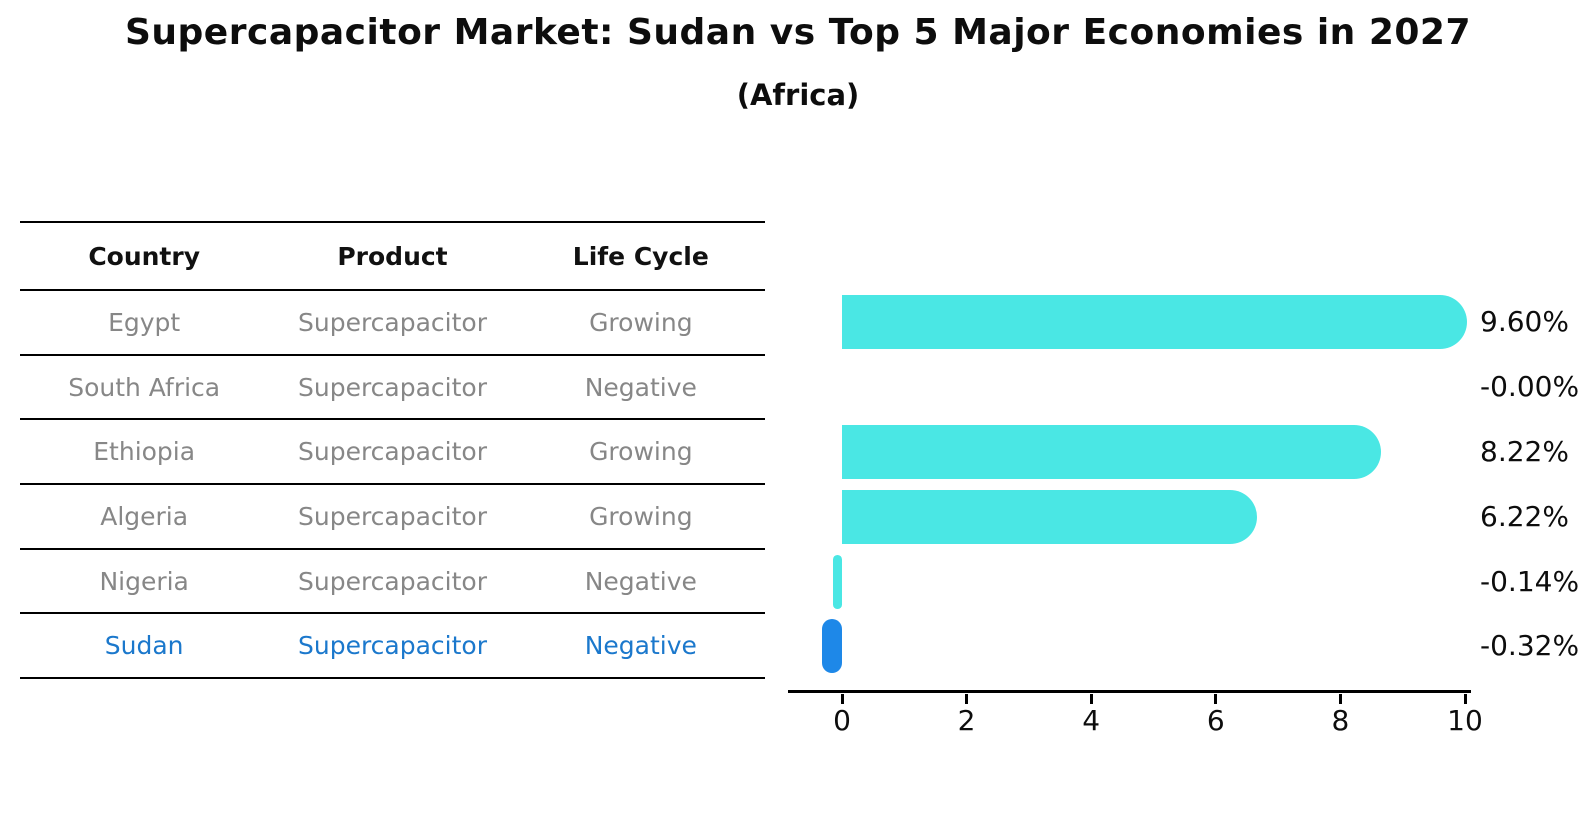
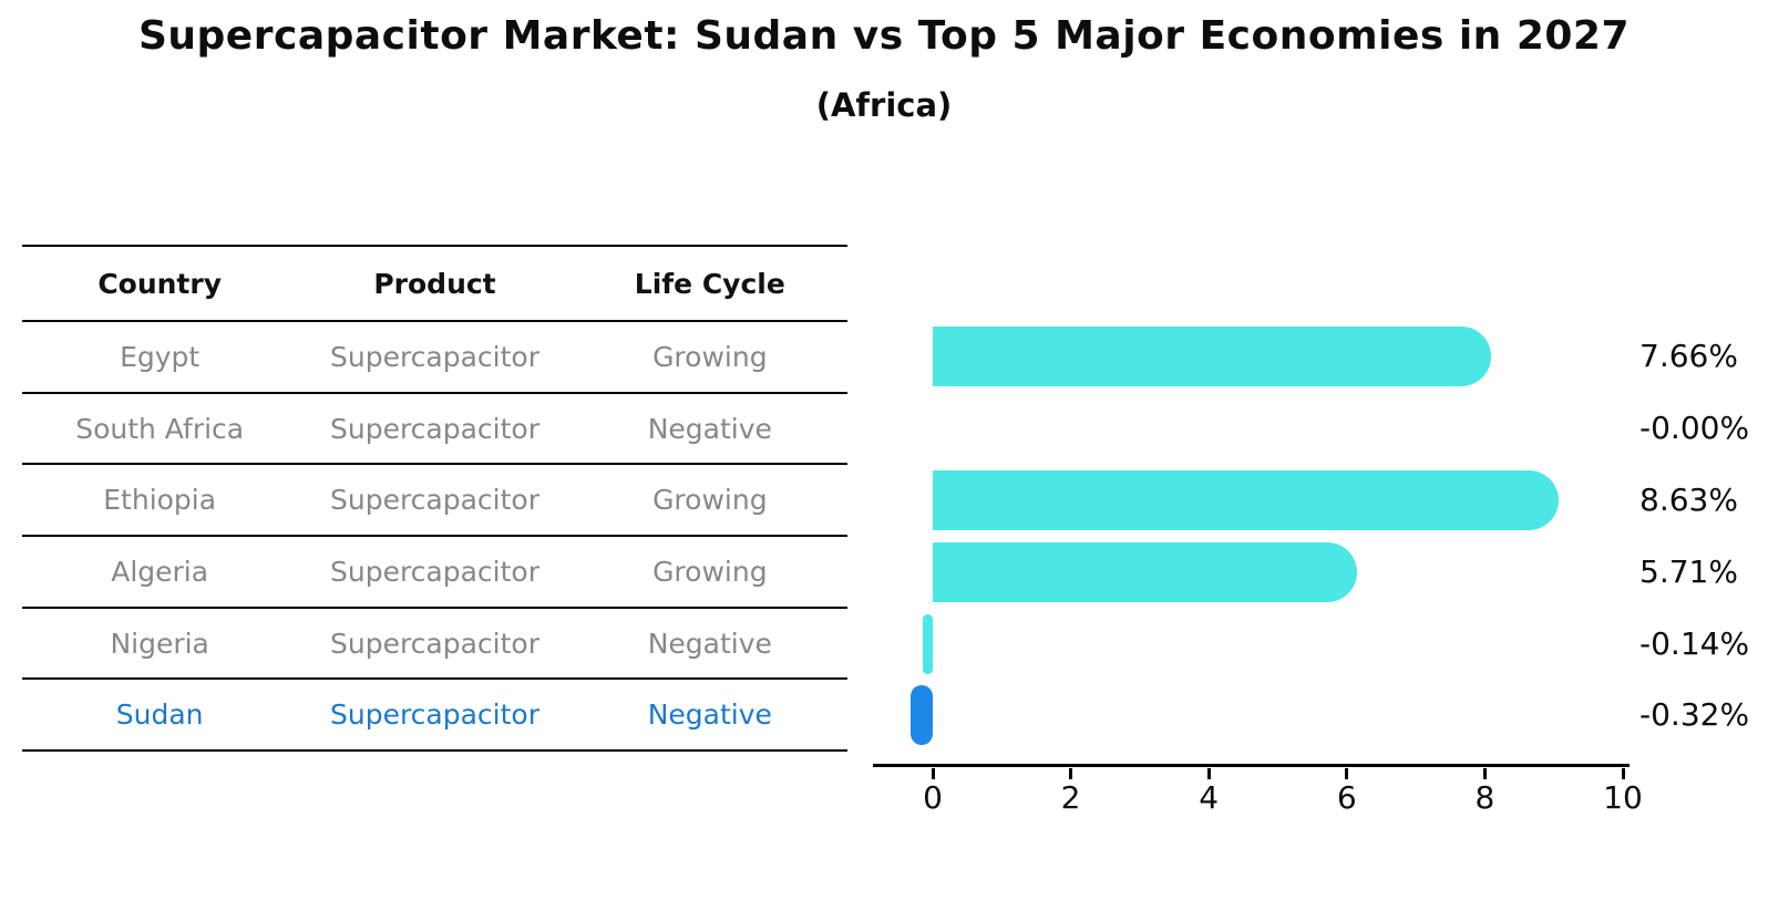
Egypt: 9.60% -> 7.66%
Ethiopia: 8.22% -> 8.63%
Algeria: 6.22% -> 5.71%
